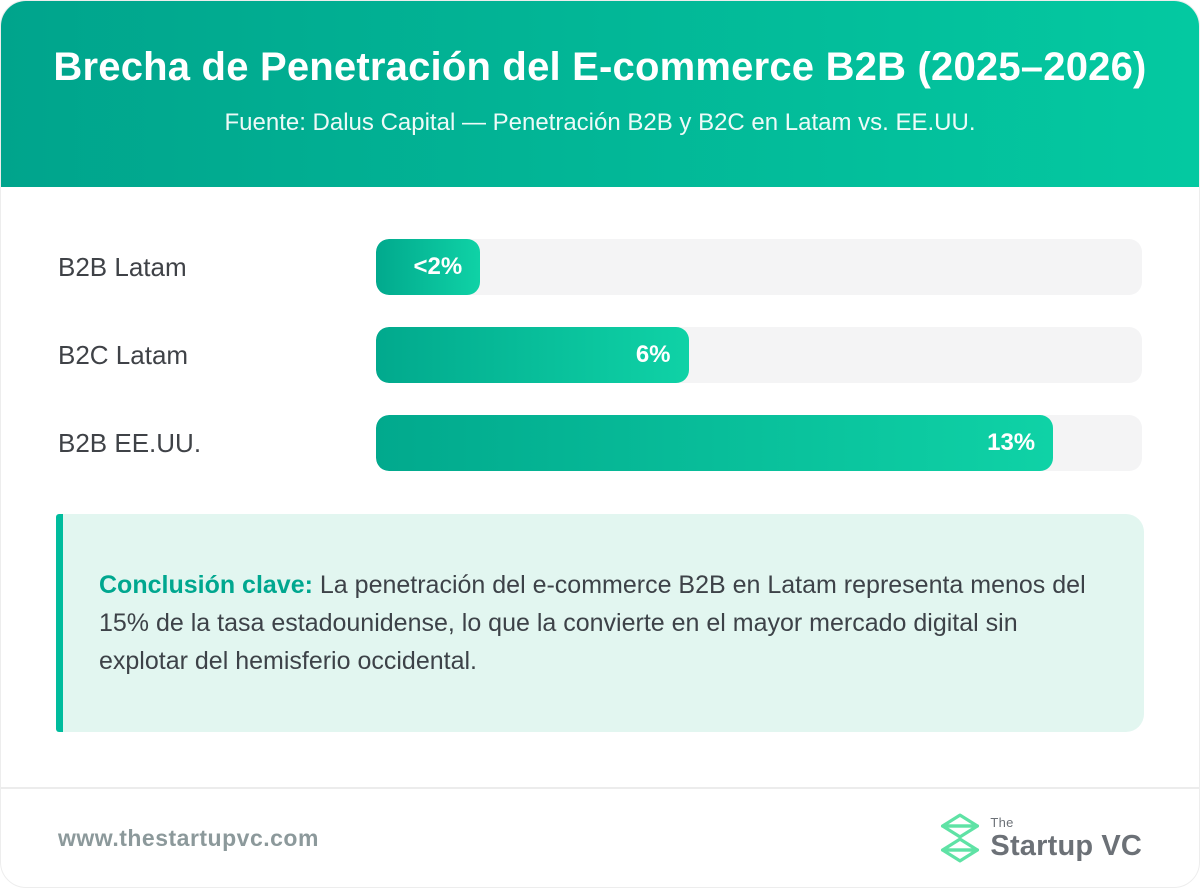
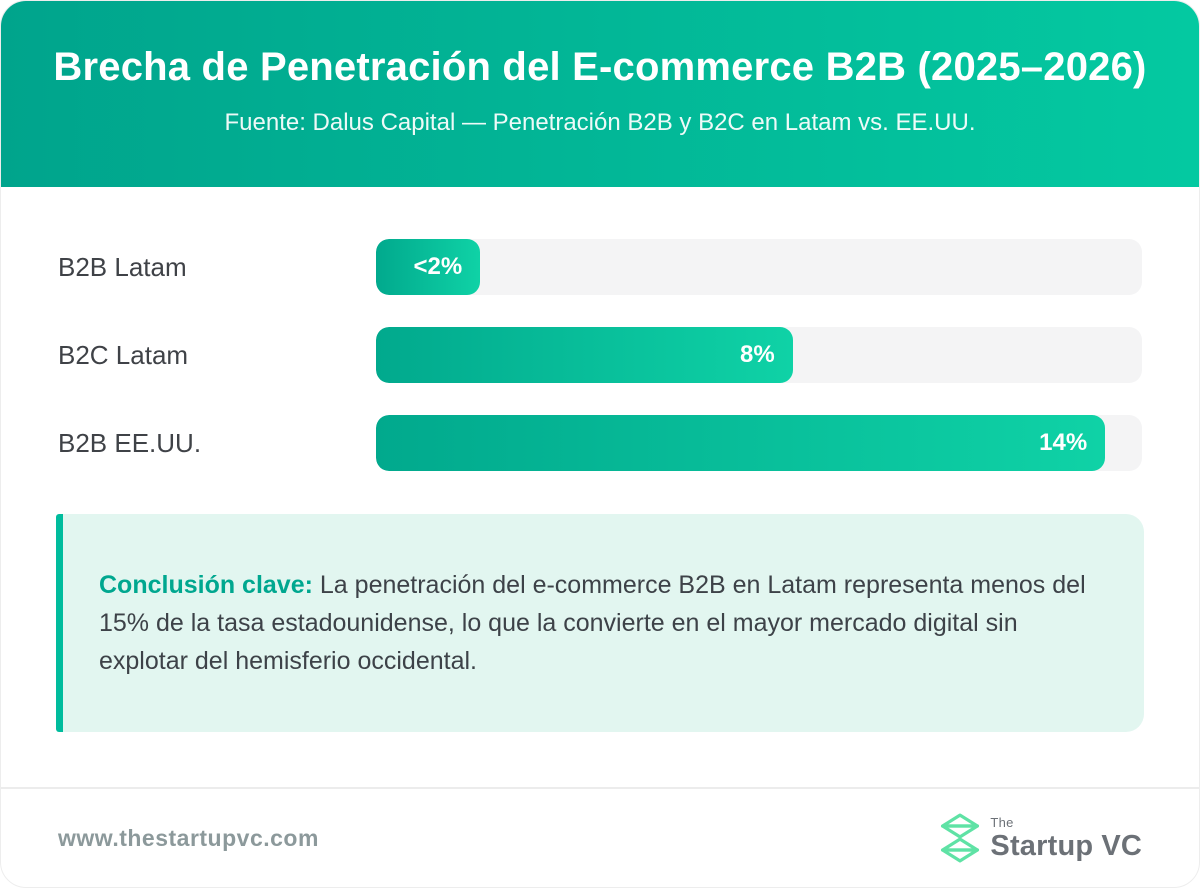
B2C Latam: 6% -> 8%
B2B EE.UU.: 13% -> 14%
